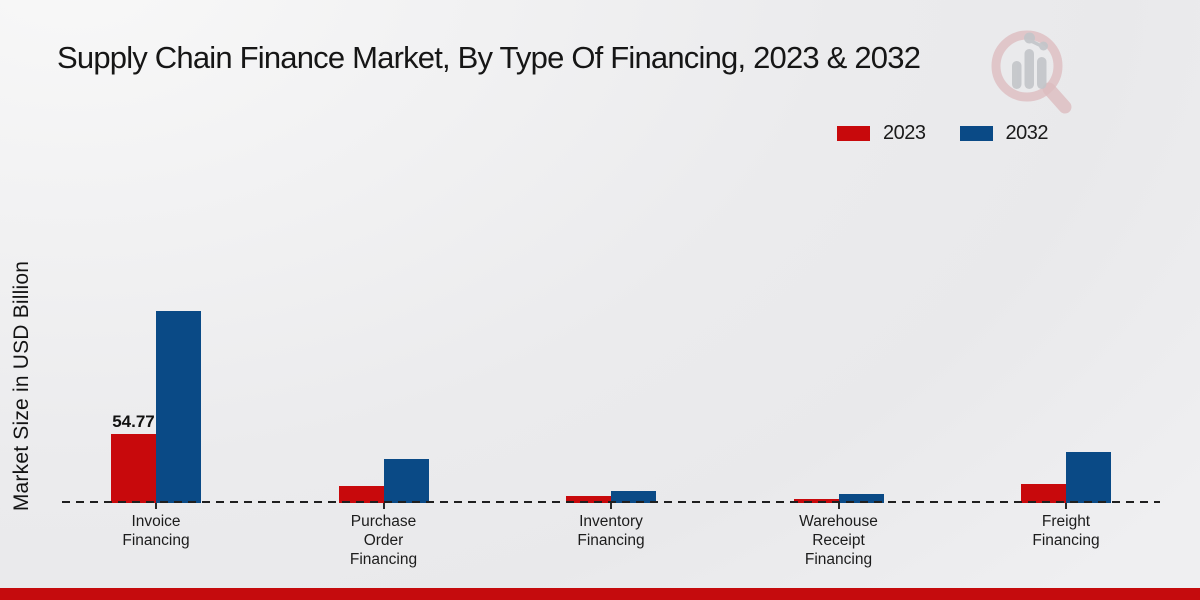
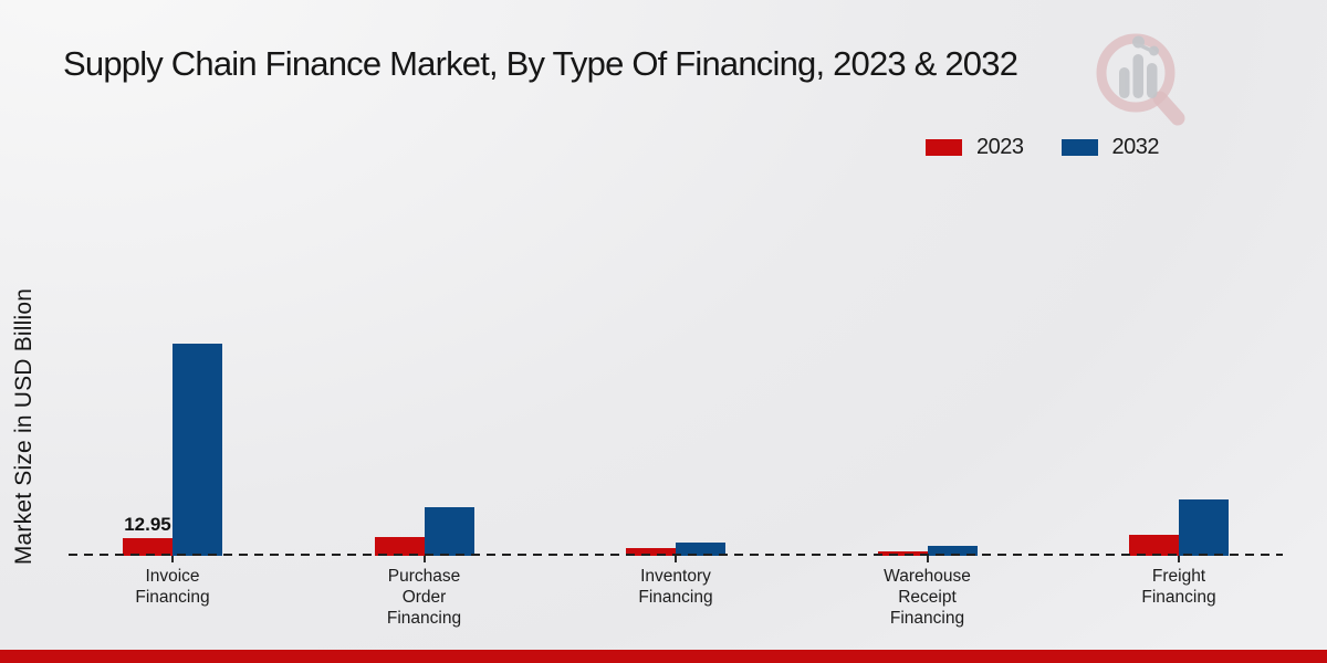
2023/Invoice Financing: 54.77 -> 12.95
